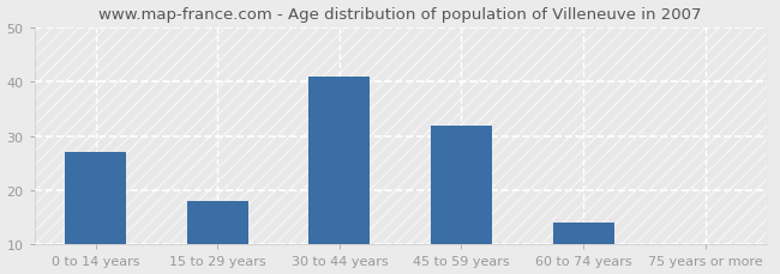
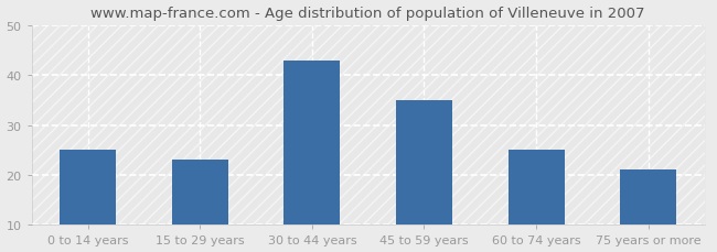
0 to 14 years: 27 -> 25
15 to 29 years: 18 -> 23
30 to 44 years: 41 -> 43
45 to 59 years: 32 -> 35
60 to 74 years: 14 -> 25
75 years or more: 10 -> 21
